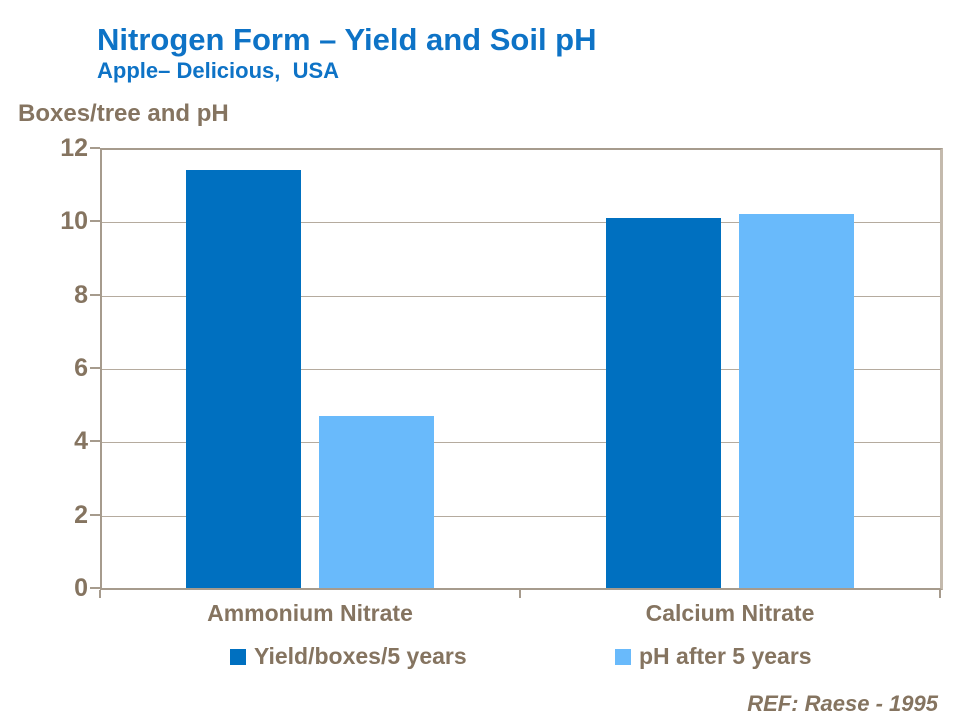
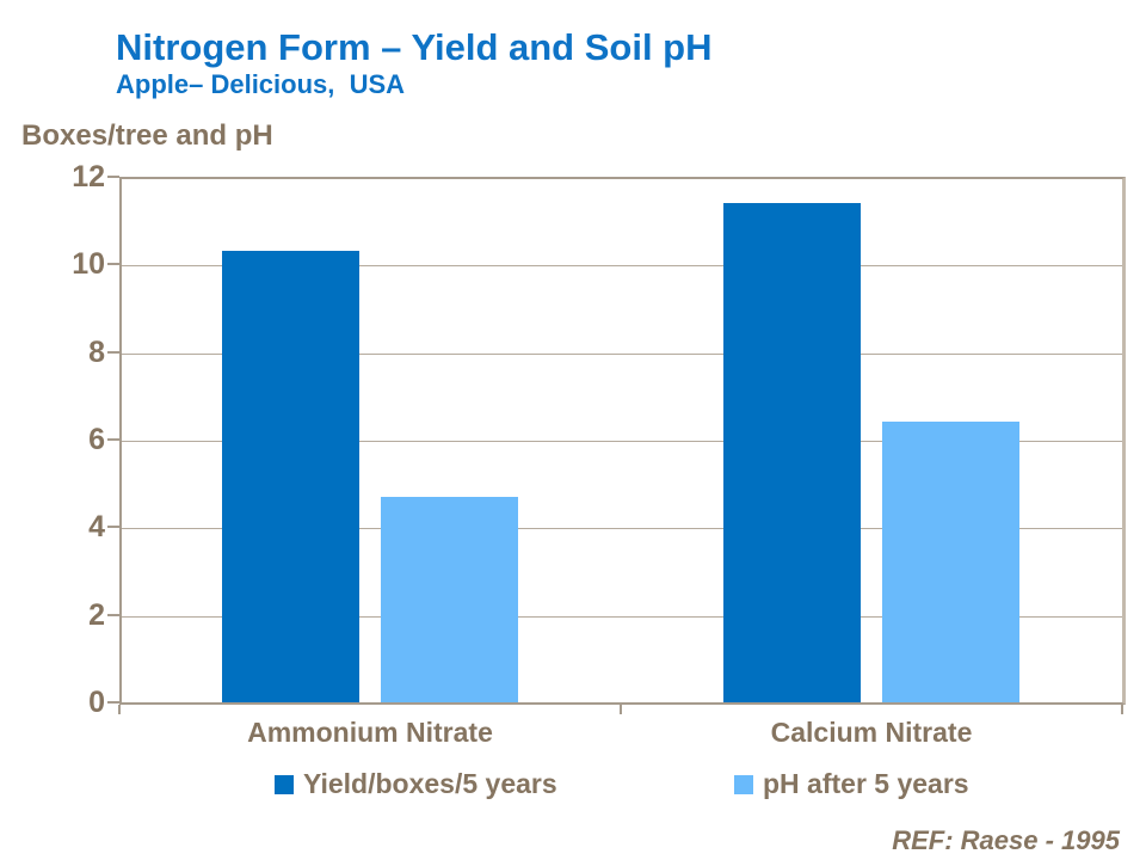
Yield/boxes/5 years/Ammonium Nitrate: 11.4 -> 10.3
Yield/boxes/5 years/Calcium Nitrate: 10.1 -> 11.4
pH after 5 years/Calcium Nitrate: 10.2 -> 6.4
